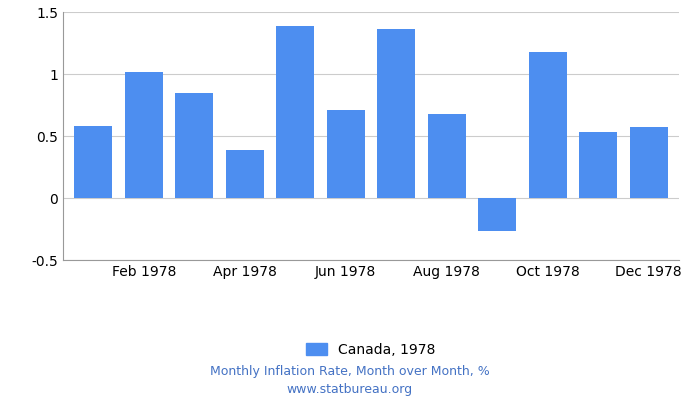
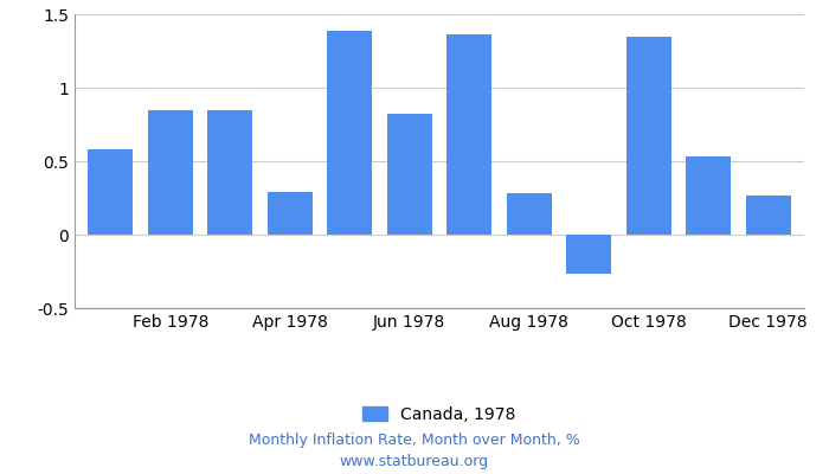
Feb 1978: 1.02 -> 0.85
Apr 1978: 0.39 -> 0.29
Jun 1978: 0.71 -> 0.82
Aug 1978: 0.68 -> 0.28
Oct 1978: 1.18 -> 1.35
Dec 1978: 0.57 -> 0.27
